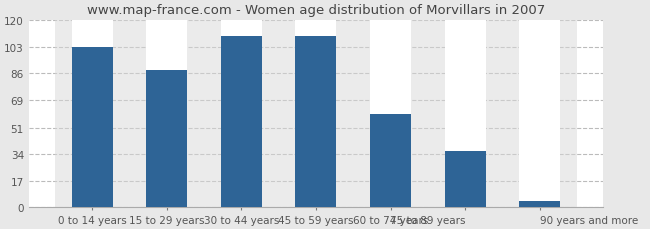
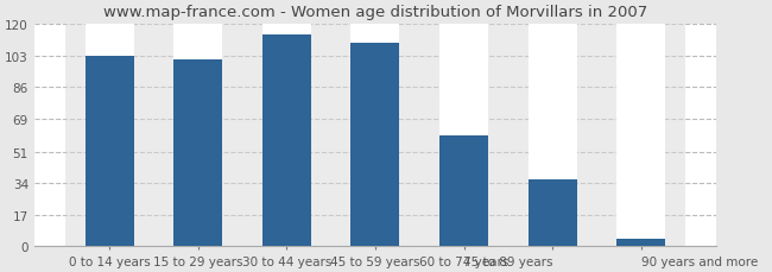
15 to 29 years: 88 -> 101
30 to 44 years: 110 -> 114
